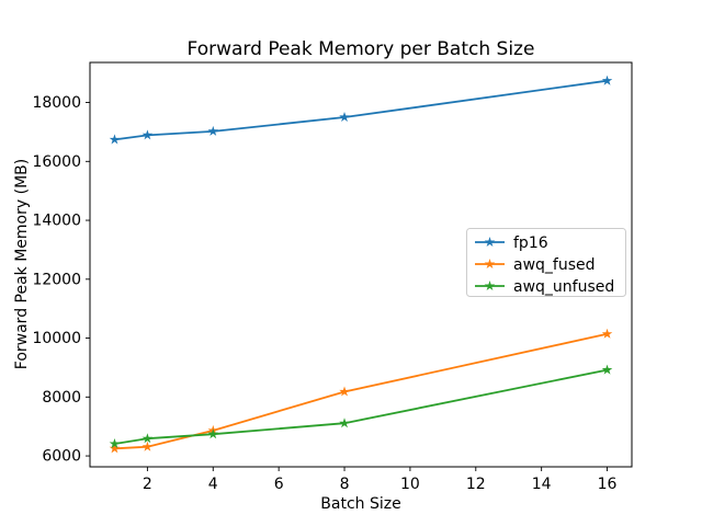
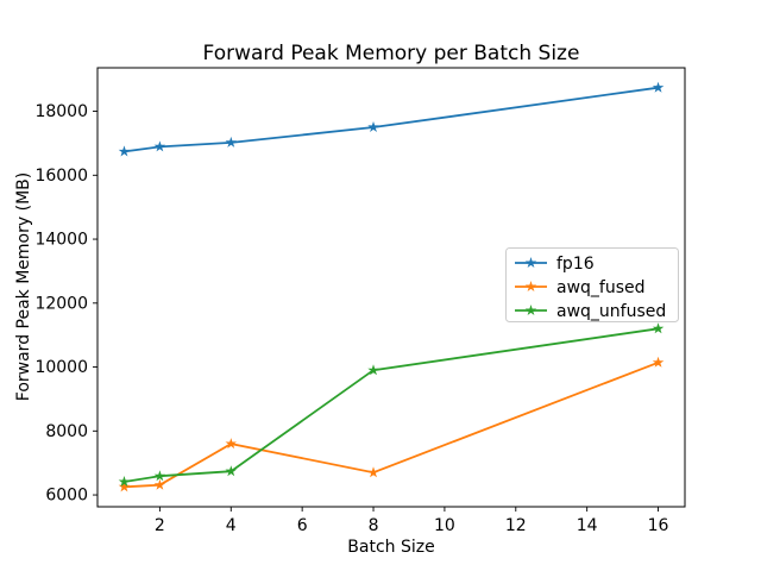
awq_fused/4: 6900 -> 7600
awq_fused/8: 8200 -> 6700
awq_unfused/8: 7100 -> 9900
awq_unfused/16: 8900 -> 11200
